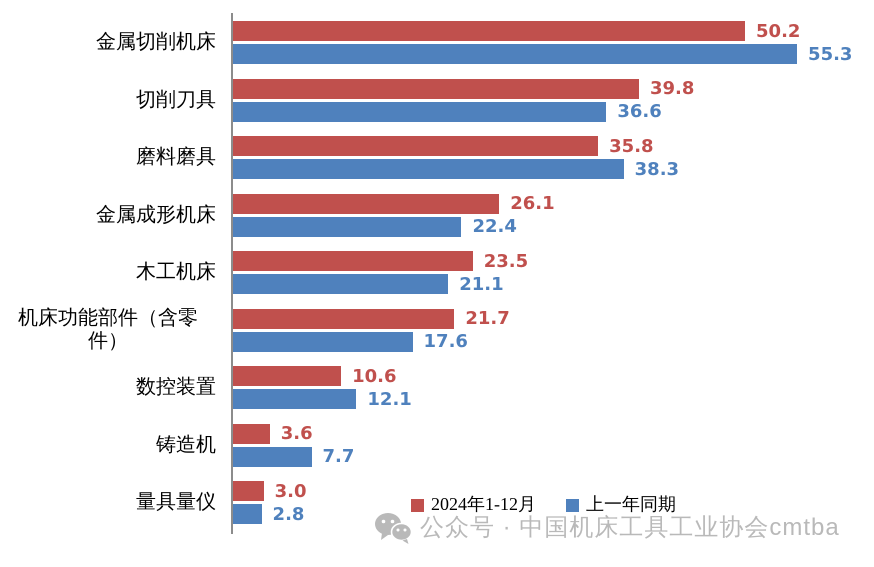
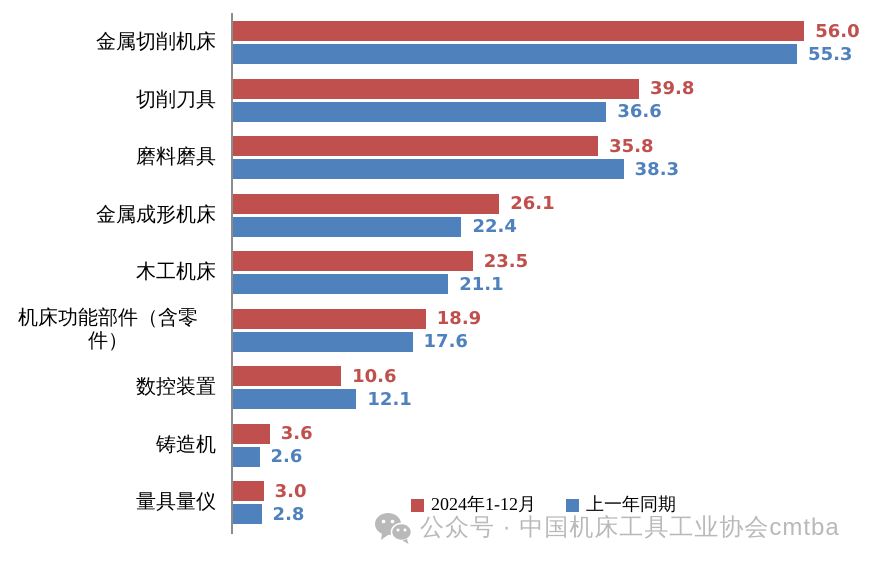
2024年1-12月/金属切削机床: 50.2 -> 56.0
2024年1-12月/机床功能部件（含零件）: 21.7 -> 18.9
上一年同期/铸造机: 7.7 -> 2.6
